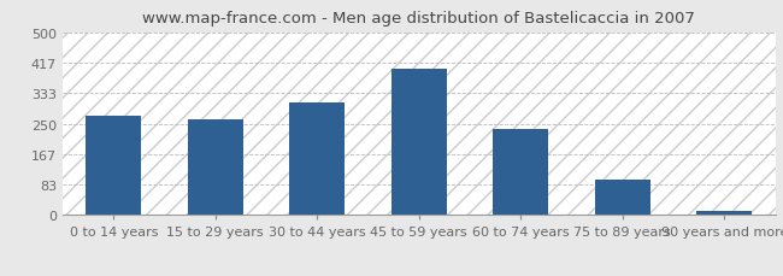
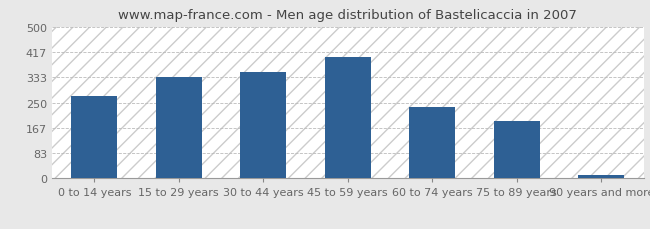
15 to 29 years: 261 -> 335
30 to 44 years: 307 -> 350
75 to 89 years: 98 -> 190
